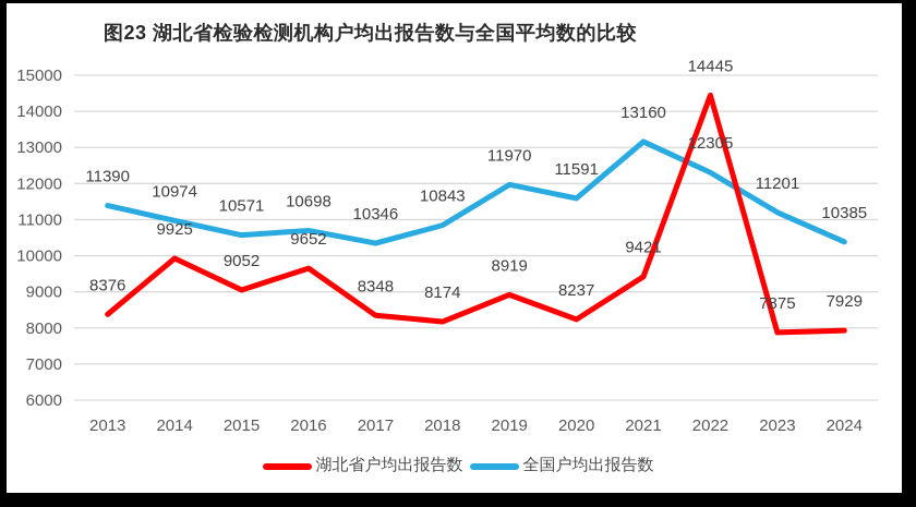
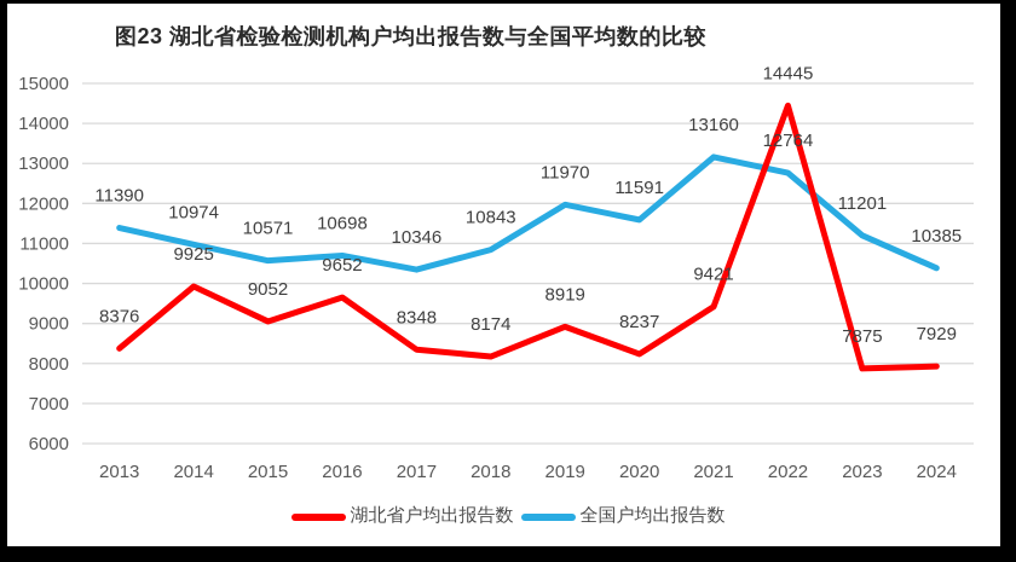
全国户均出报告数/2022: 12305 -> 12764
